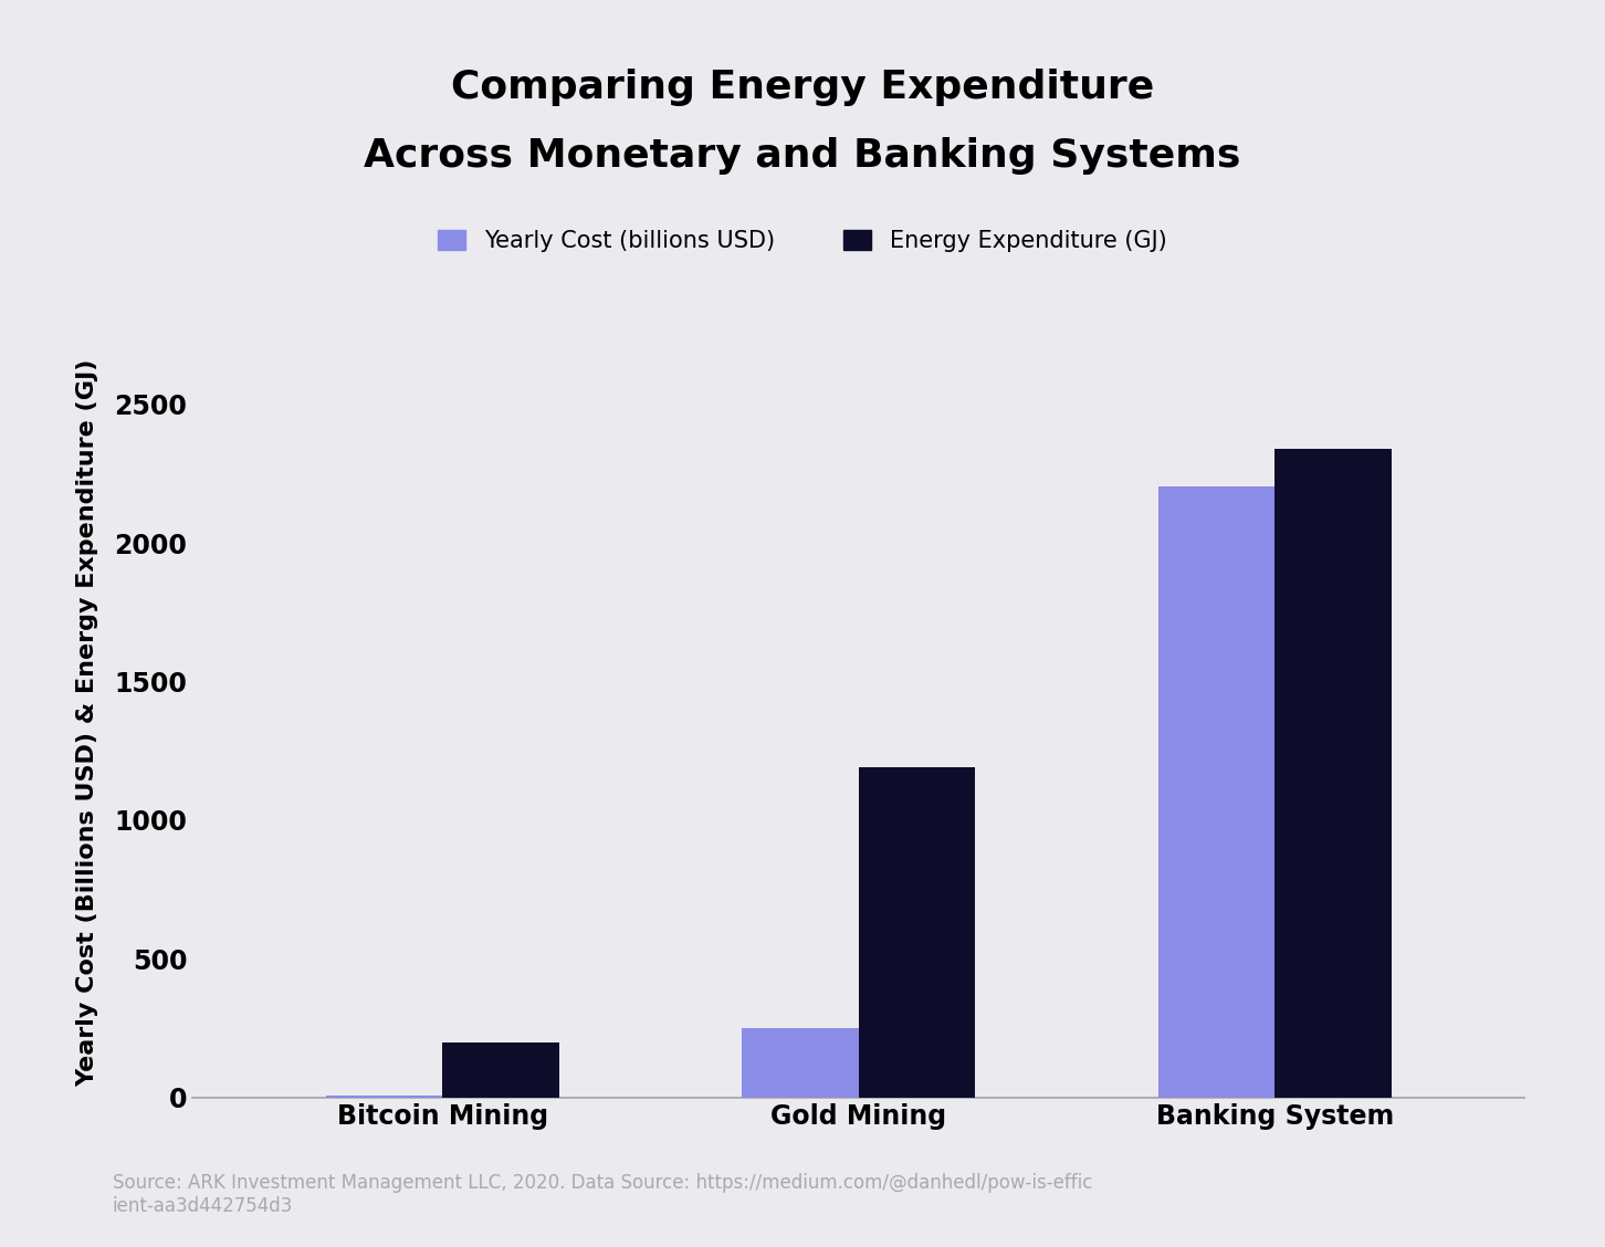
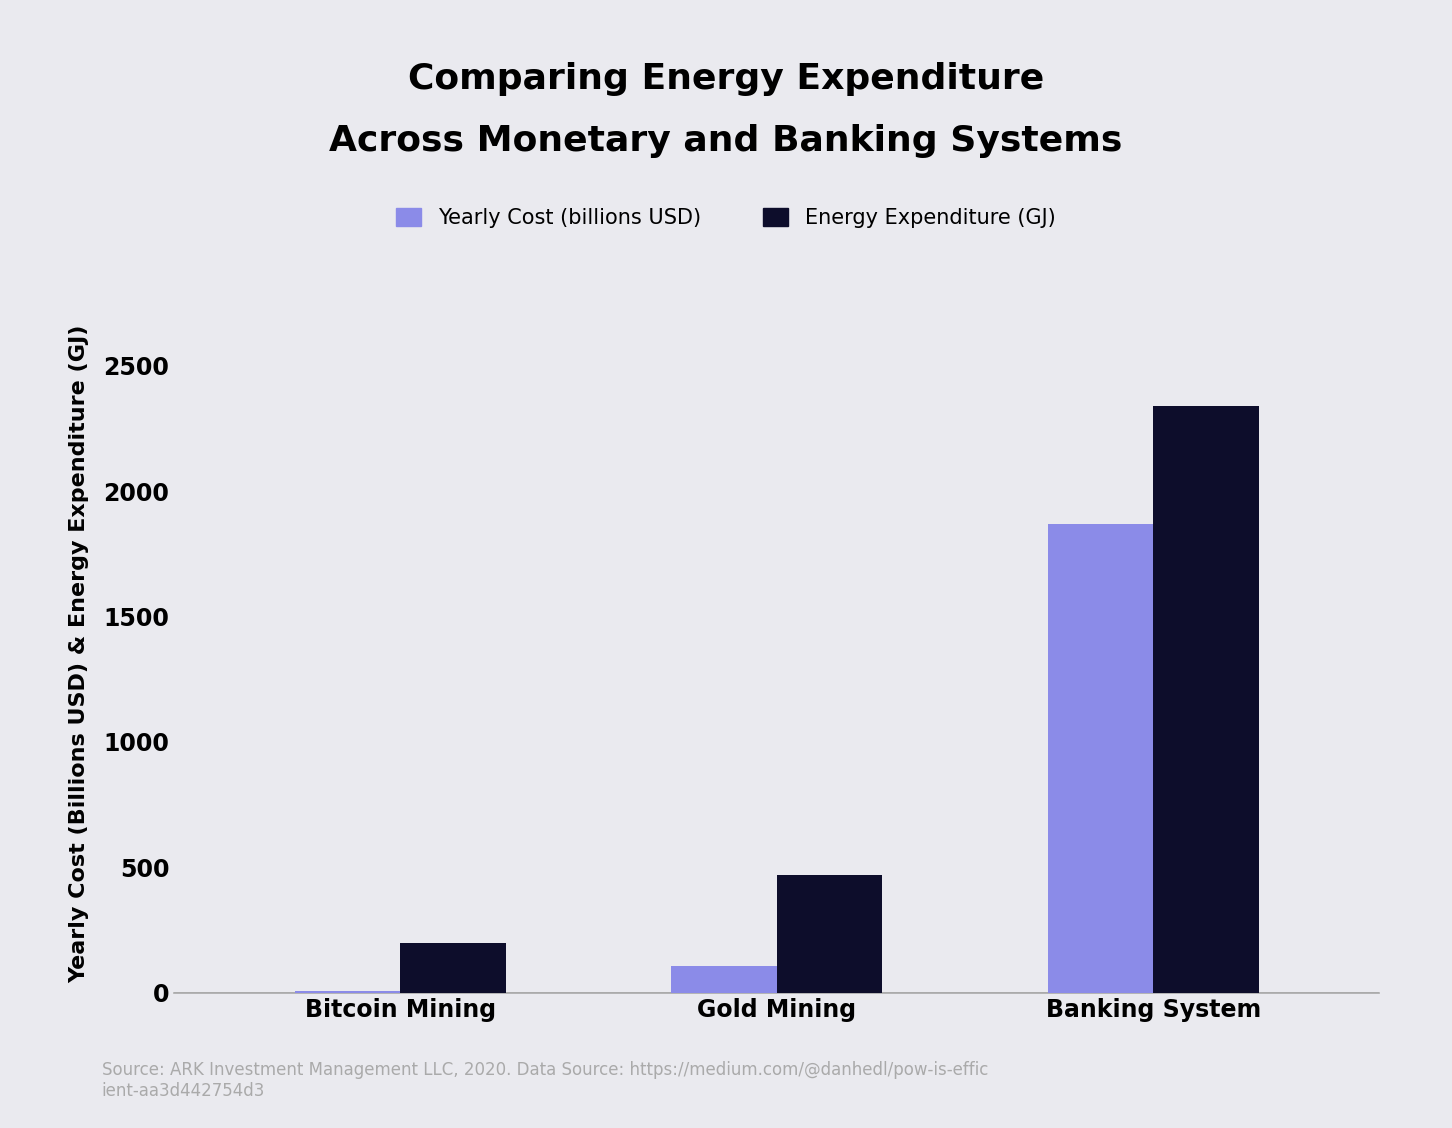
Yearly Cost (billions USD)/Gold Mining: 250 -> 105
Energy Expenditure (GJ)/Gold Mining: 1190 -> 470
Yearly Cost (billions USD)/Banking System: 2205 -> 1870
